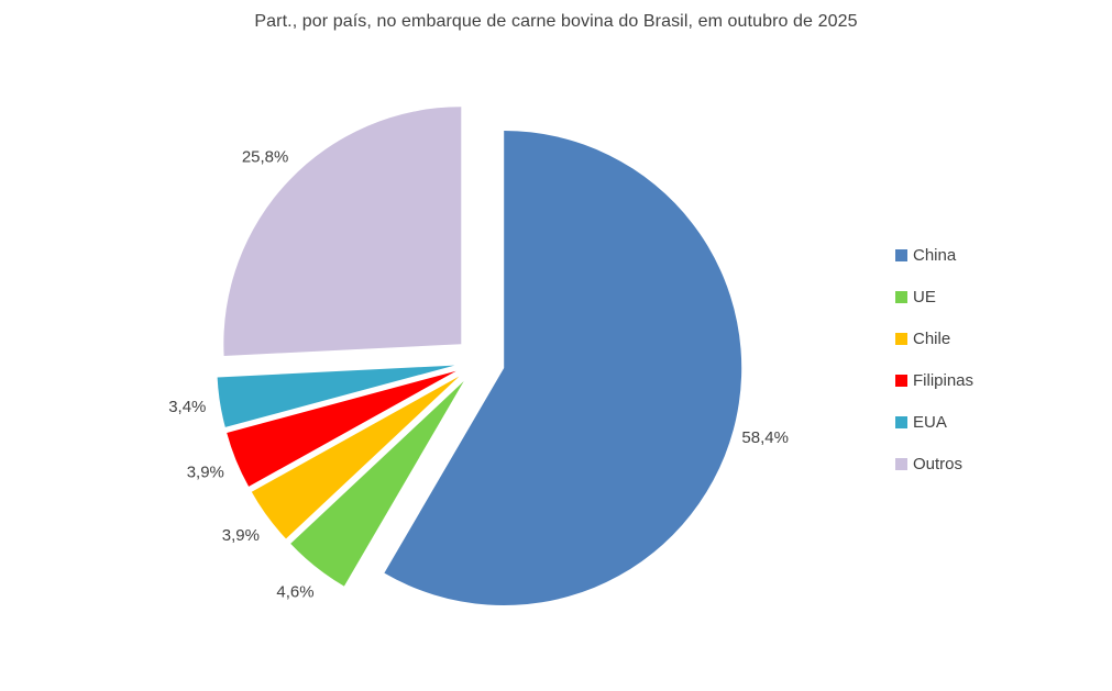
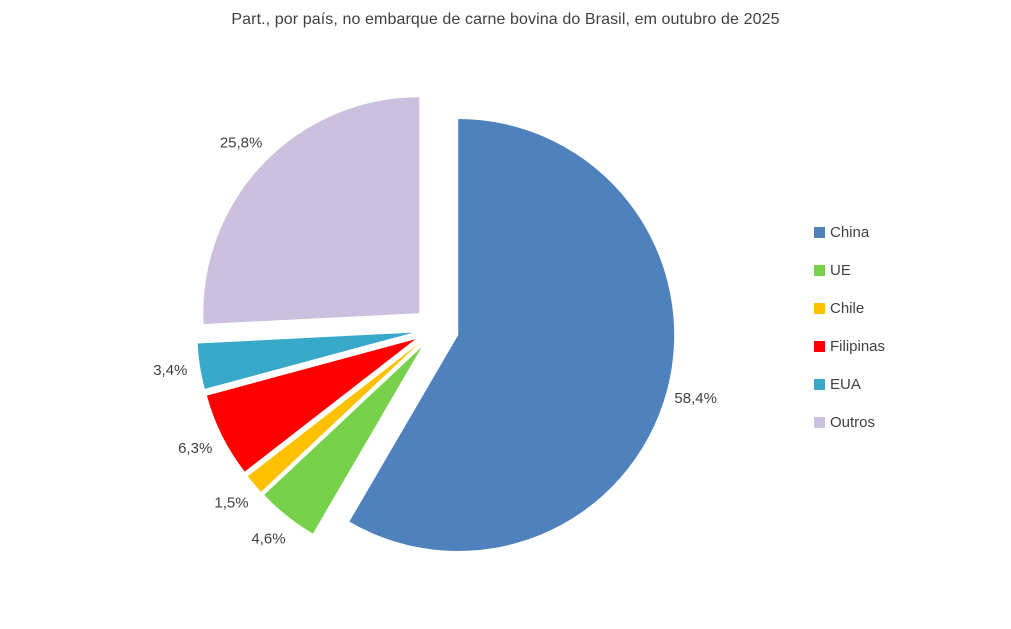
Chile: 3,9% -> 1,5%
Filipinas: 3,9% -> 6,3%
